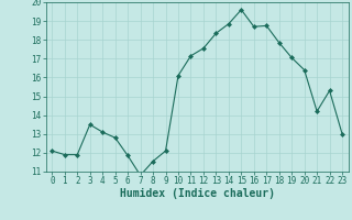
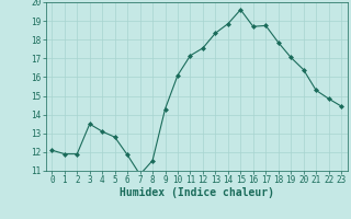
9: 12.1 -> 14.3
21: 14.2 -> 15.3
22: 15.3 -> 14.8
23: 13.0 -> 14.4
